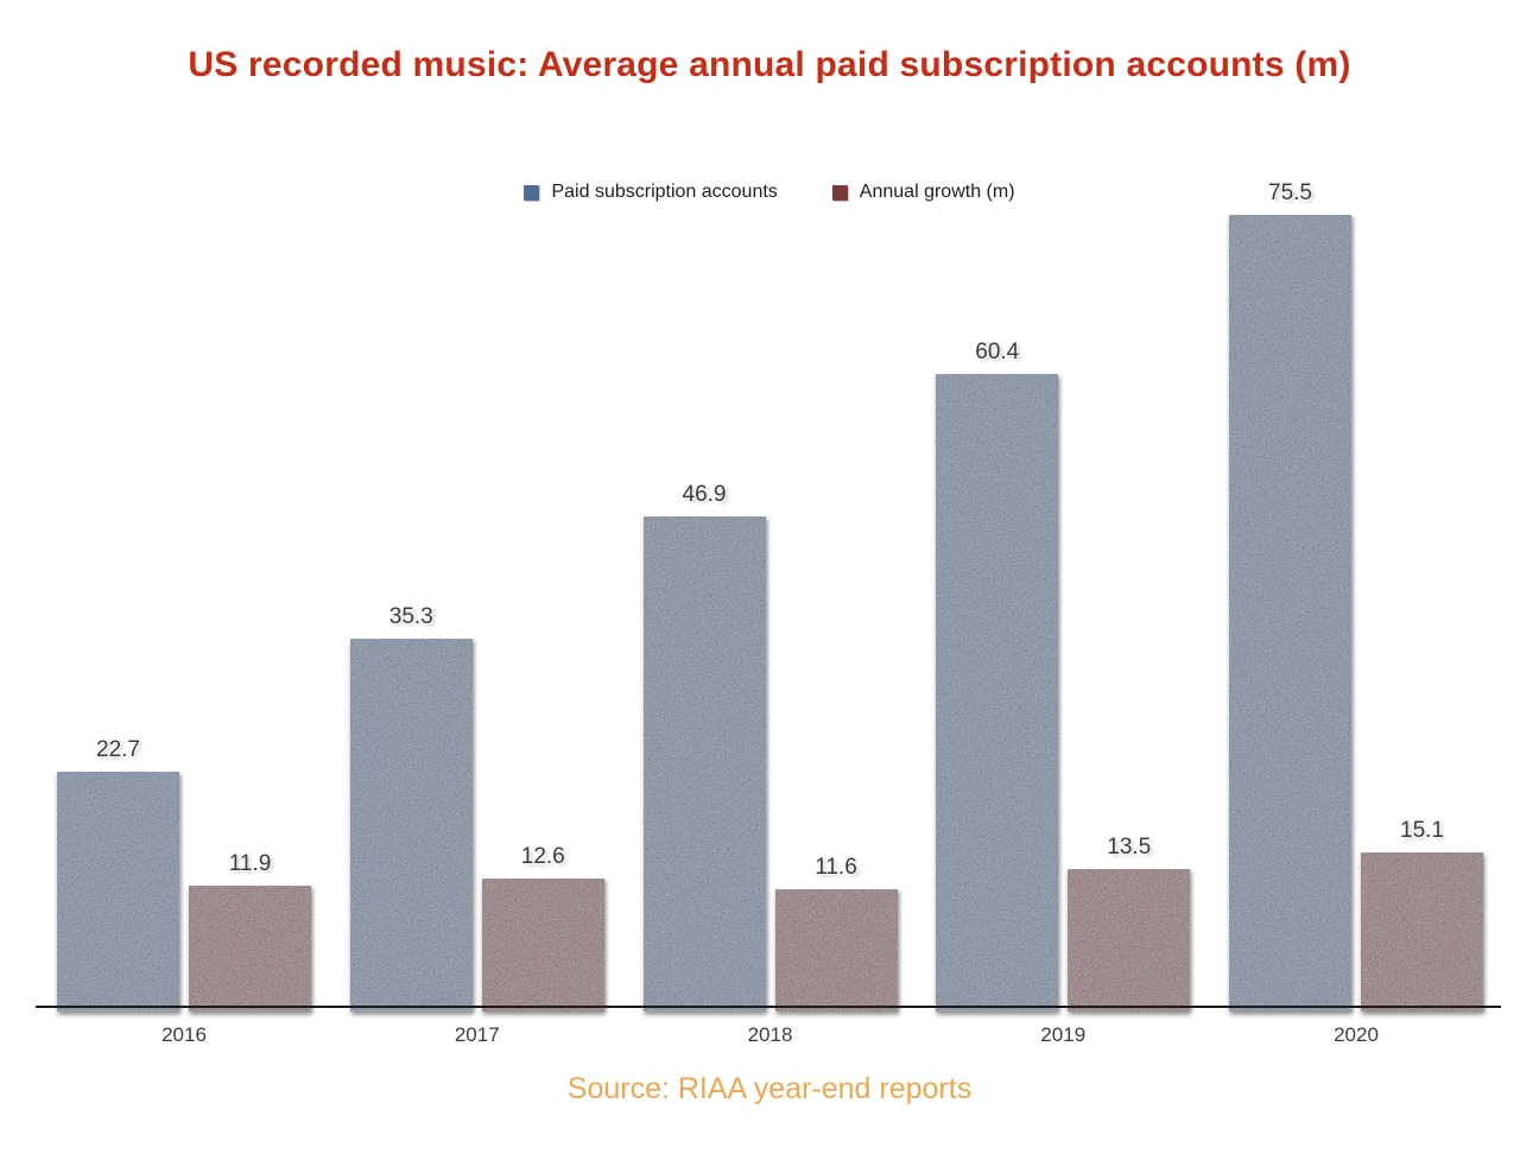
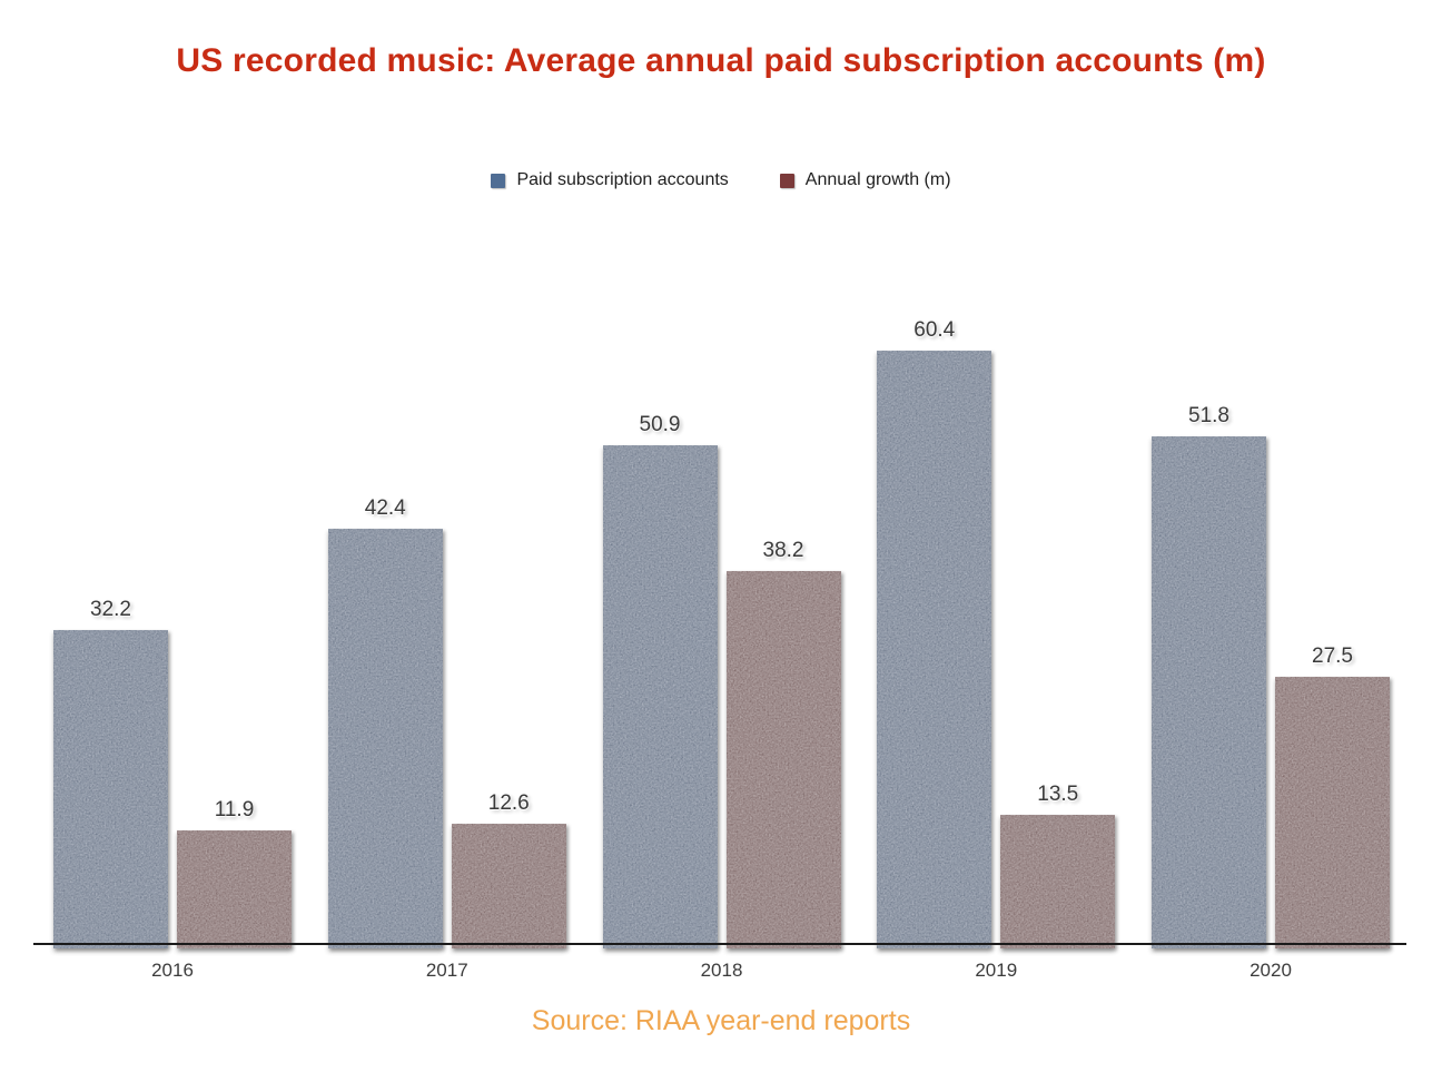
Paid subscription accounts/2016: 22.7 -> 32.2
Paid subscription accounts/2017: 35.3 -> 42.4
Paid subscription accounts/2018: 46.9 -> 50.9
Annual growth (m)/2018: 11.6 -> 38.2
Paid subscription accounts/2020: 75.5 -> 51.8
Annual growth (m)/2020: 15.1 -> 27.5
